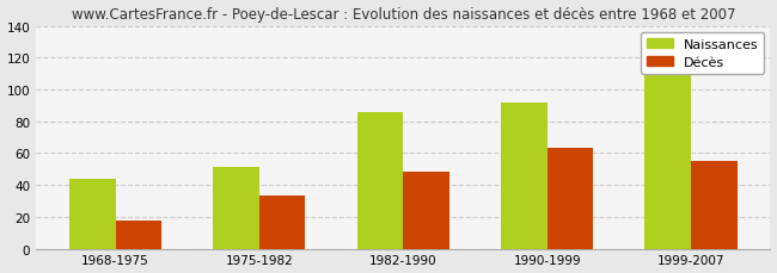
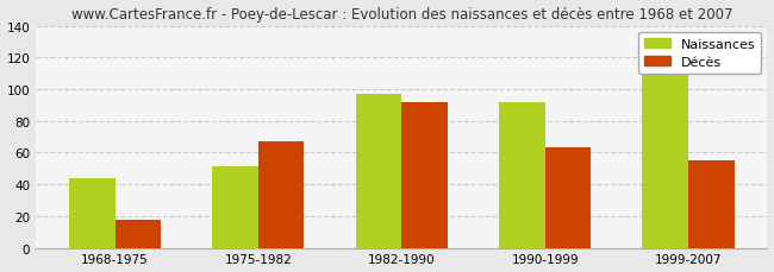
Décès/1975-1982: 33 -> 67
Naissances/1982-1990: 86 -> 97
Décès/1982-1990: 48 -> 92
